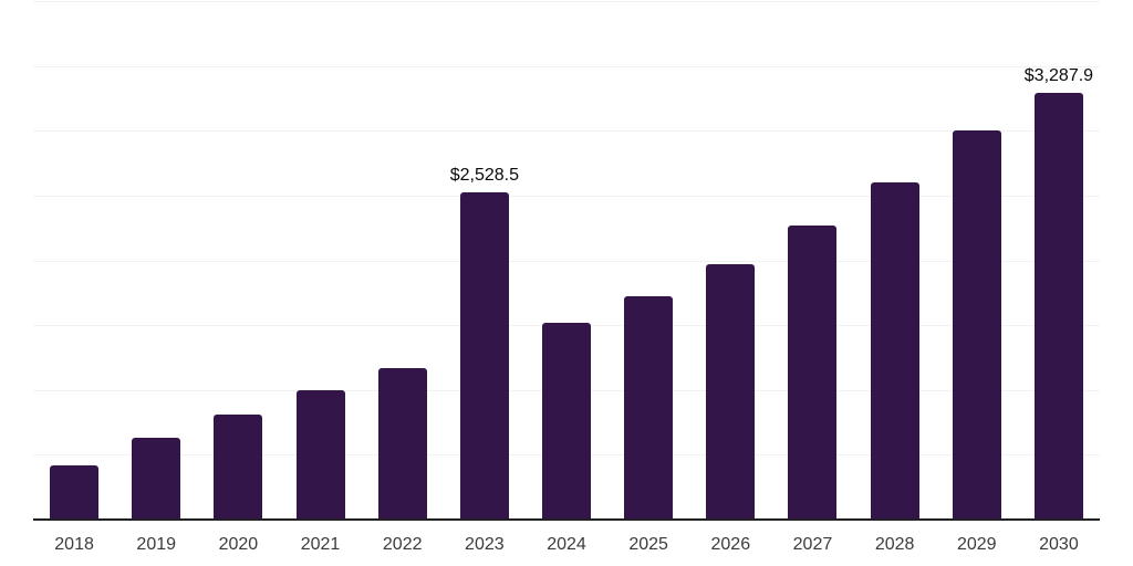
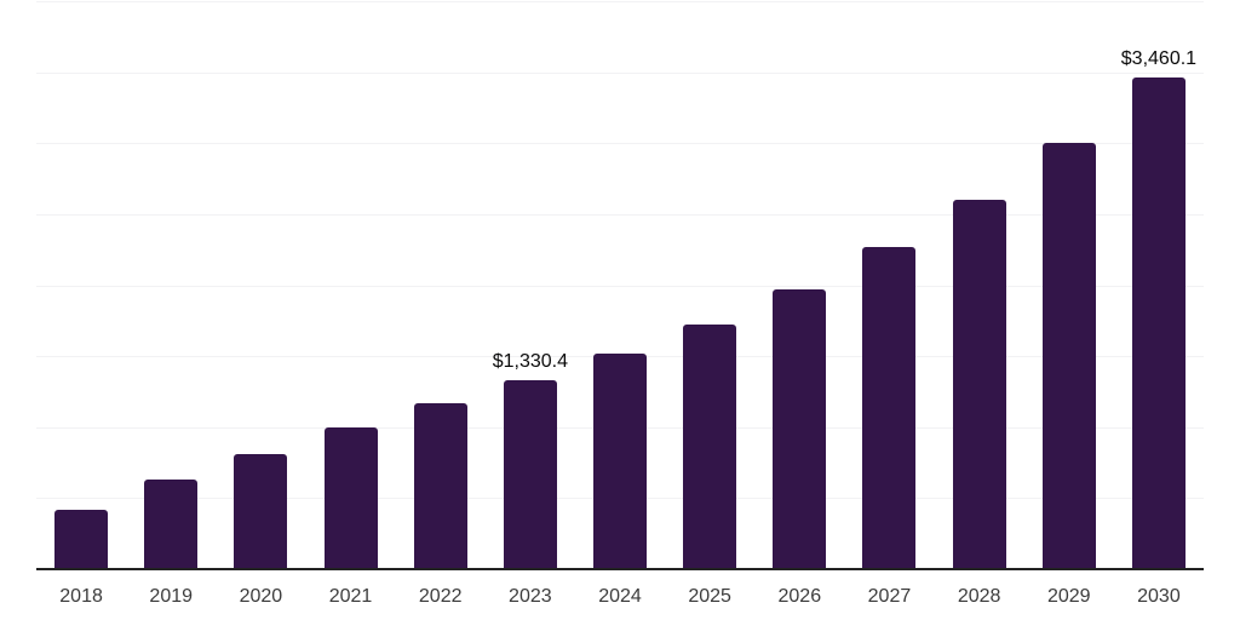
2023: $2,528.5 -> $1,330.4
2030: $3,287.9 -> $3,460.1
